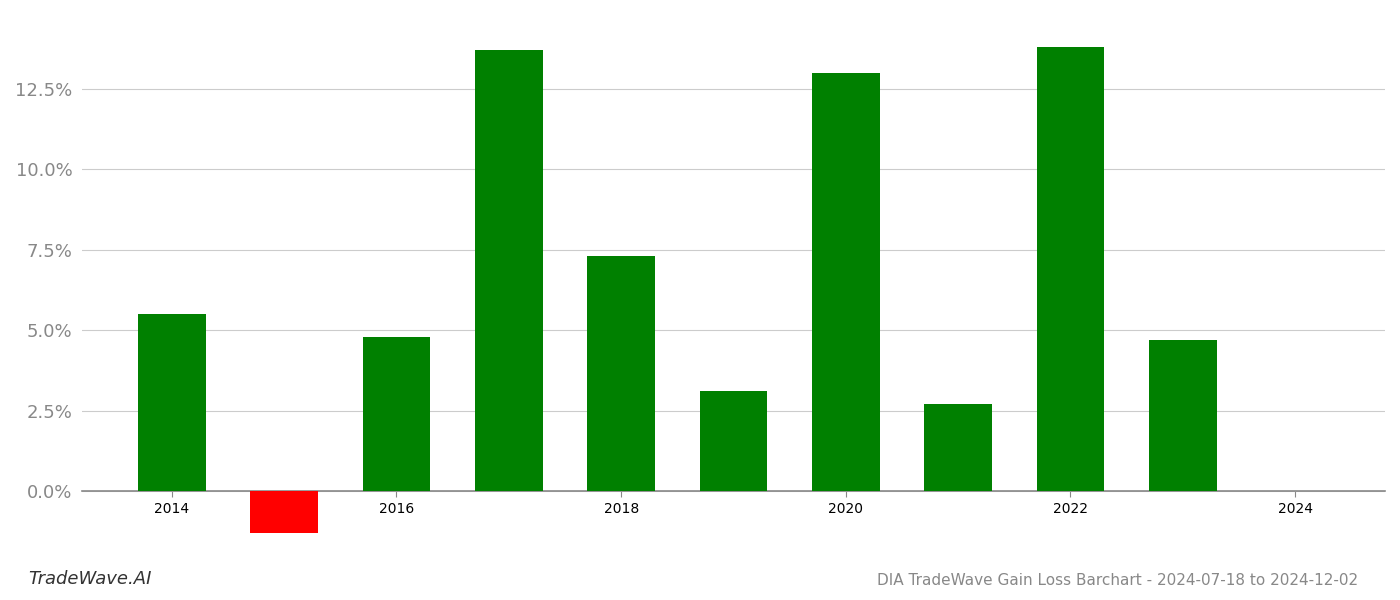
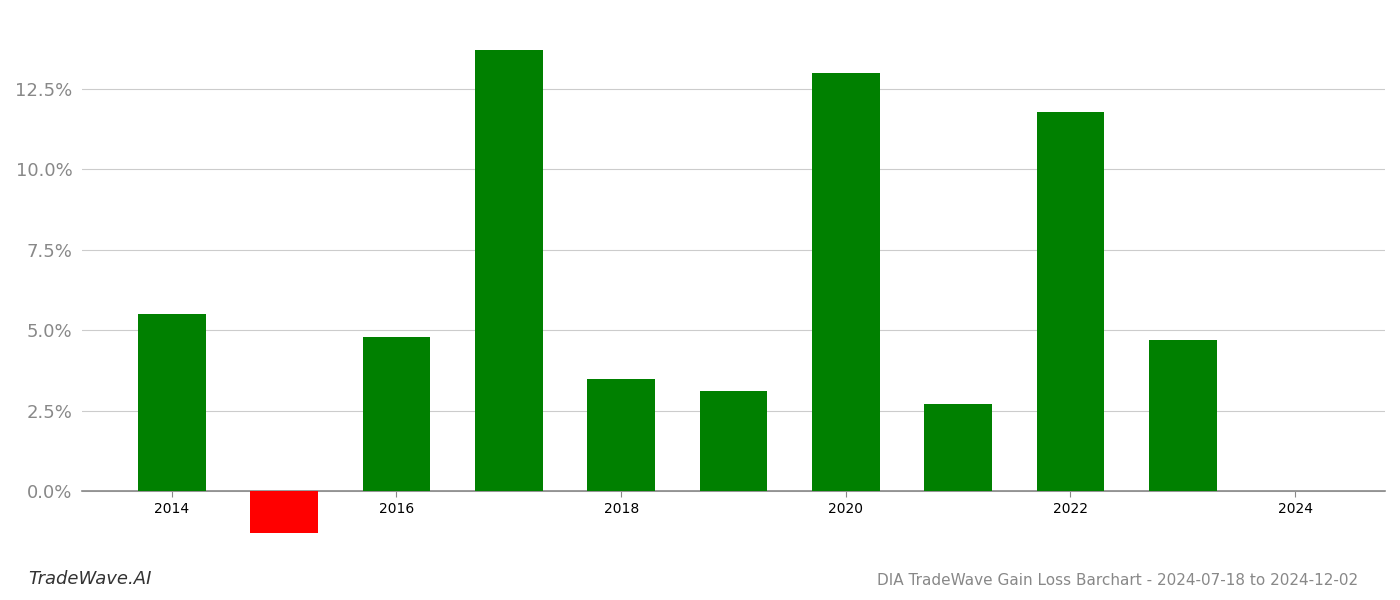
2018: 7.3% -> 3.5%
2022: 13.8% -> 11.8%
